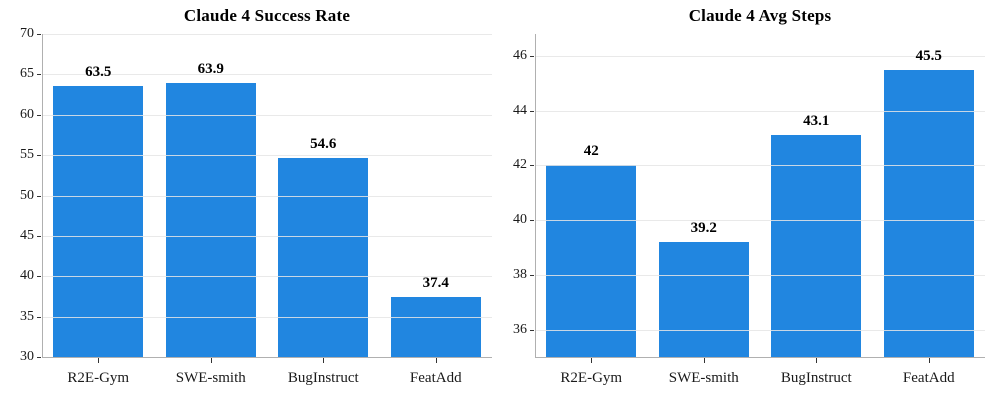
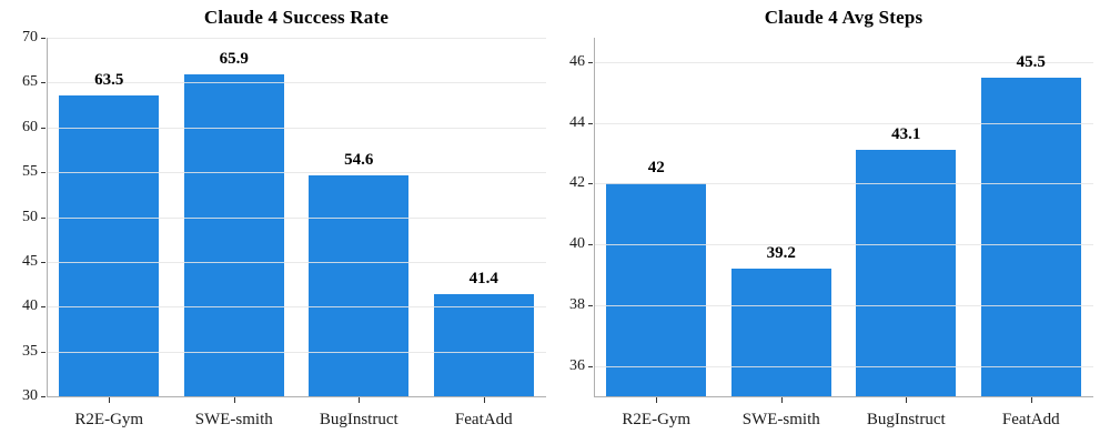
Claude 4 Success Rate/SWE-smith: 63.9 -> 65.9
Claude 4 Success Rate/FeatAdd: 37.4 -> 41.4
